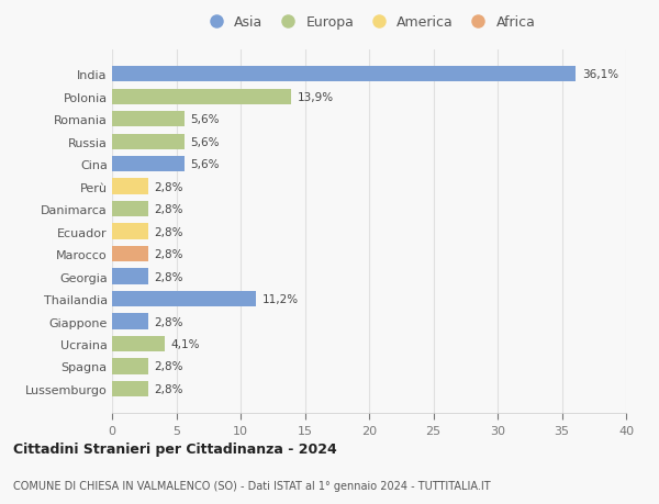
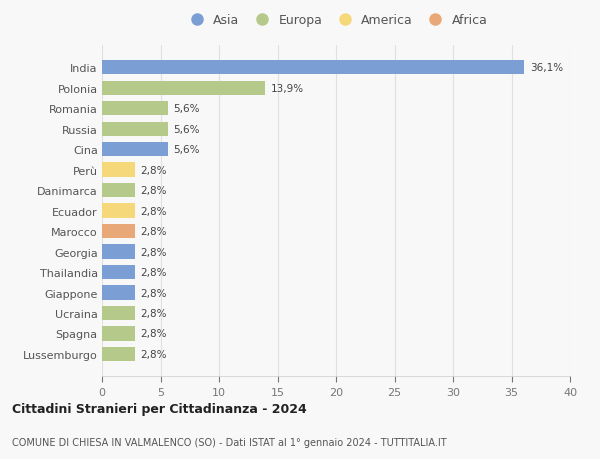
Thailandia: 11,2% -> 2,8%
Ucraina: 4,1% -> 2,8%
